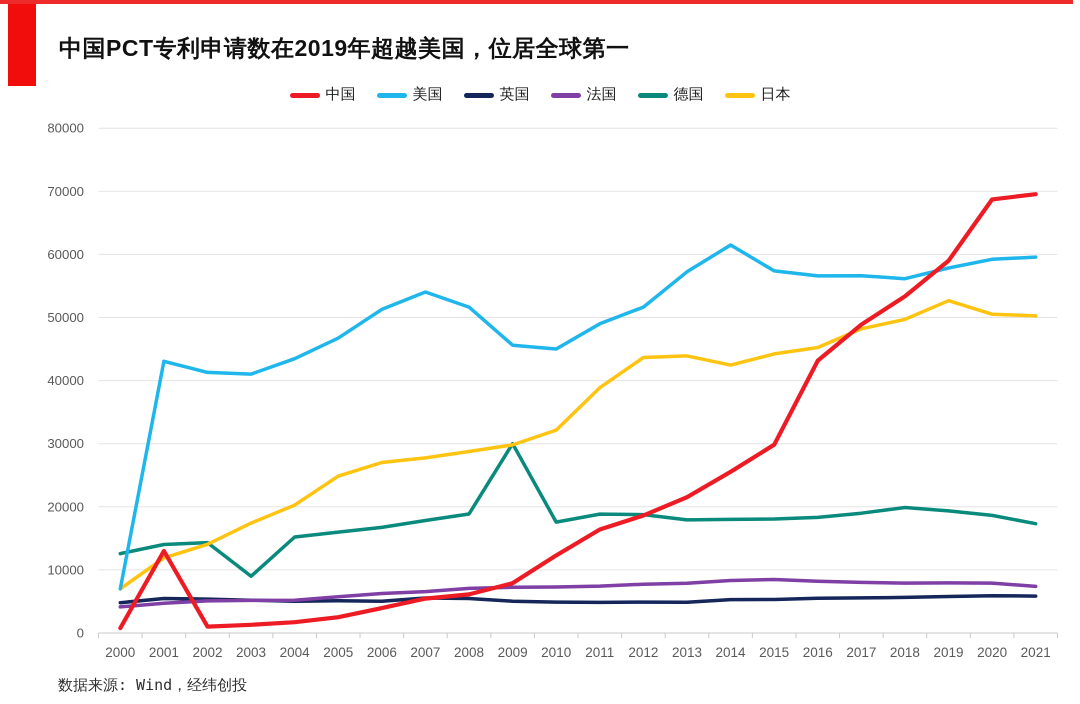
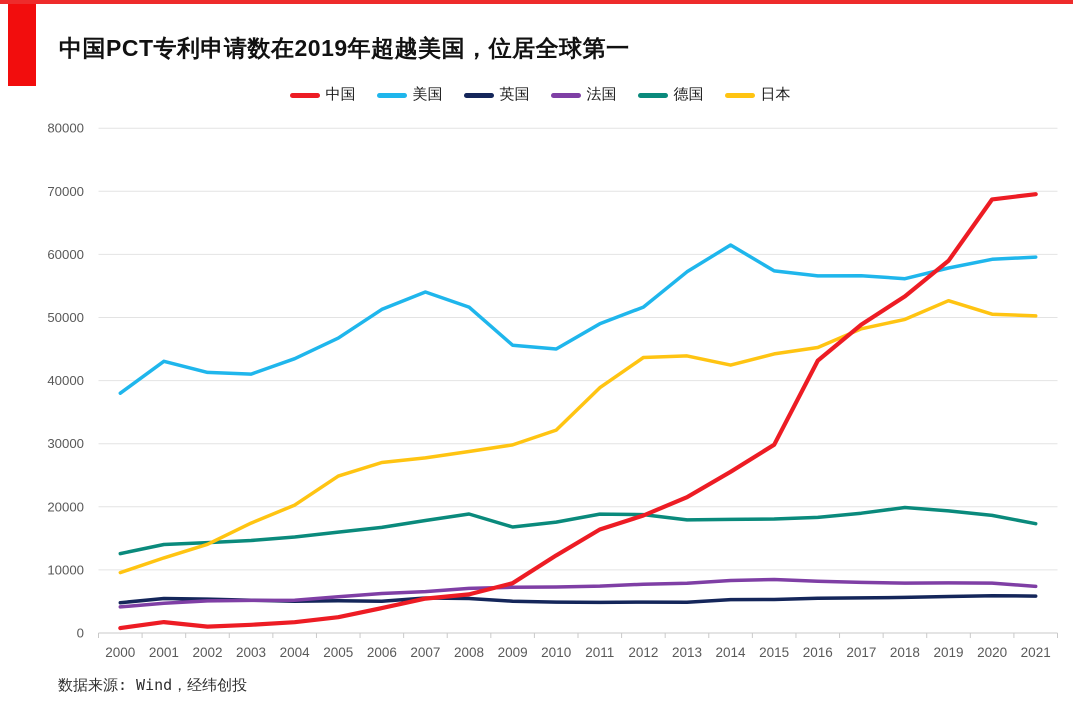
美国/2000: 7000 -> 38000
日本/2000: 7000 -> 10000
中国/2001: 13000 -> 2000
德国/2003: 9000 -> 15000
德国/2009: 30000 -> 17000
